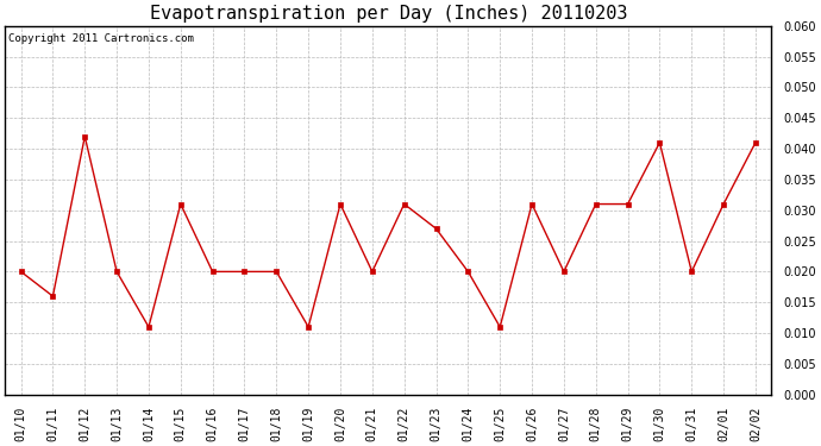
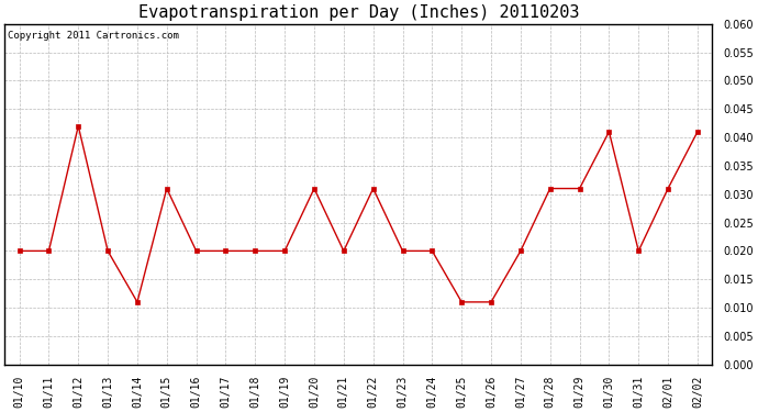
01/11: 0.016 -> 0.020
01/19: 0.011 -> 0.020
01/23: 0.027 -> 0.020
01/26: 0.031 -> 0.011
